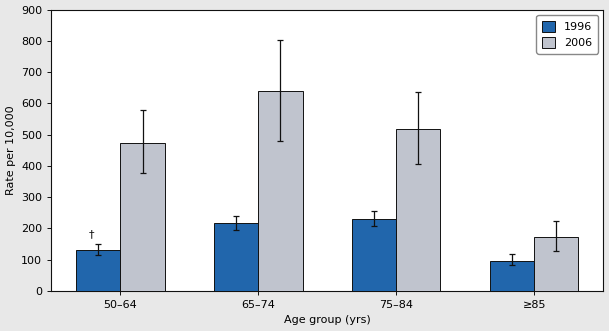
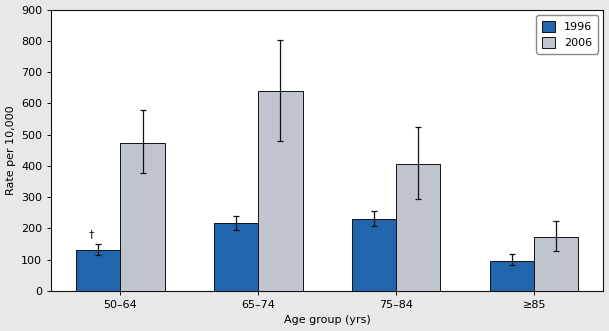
2006/75–84: 517 -> 405
